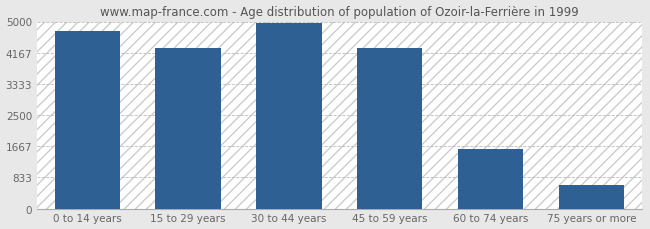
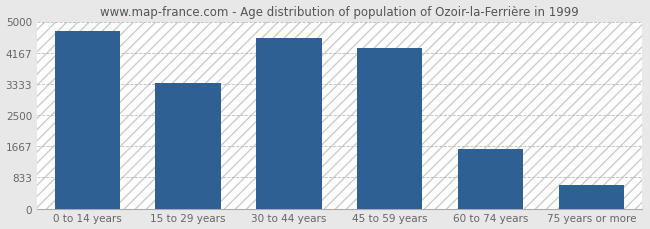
15 to 29 years: 4300 -> 3350
30 to 44 years: 4950 -> 4550
